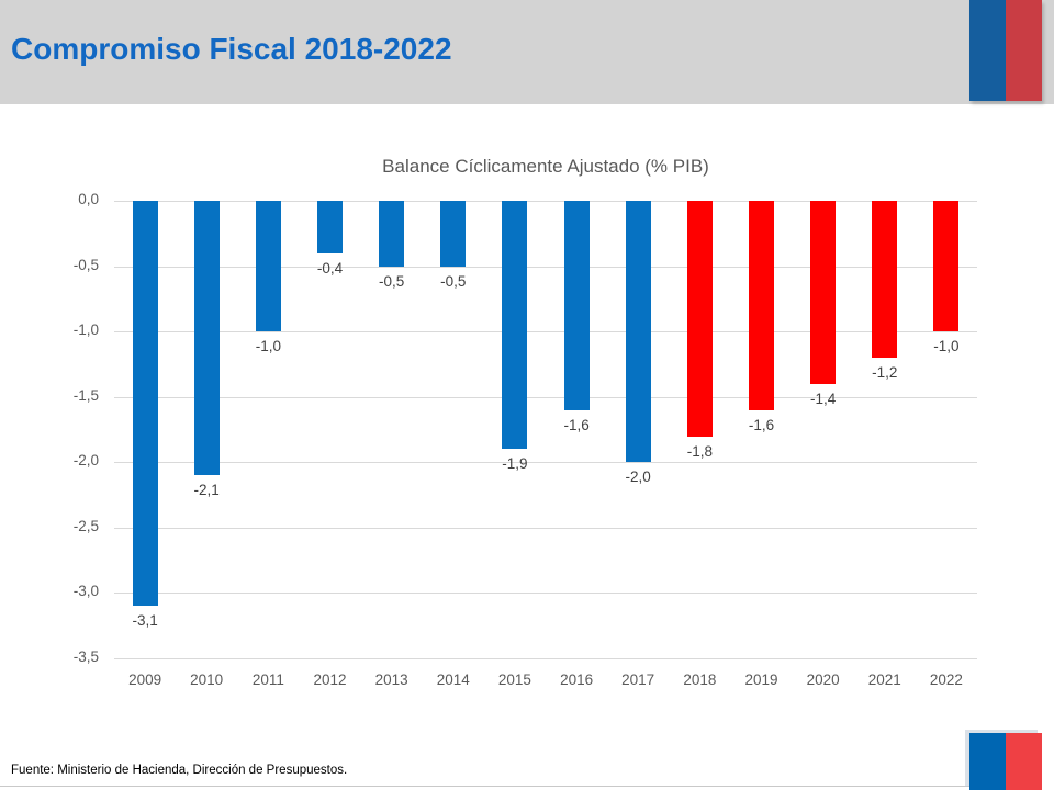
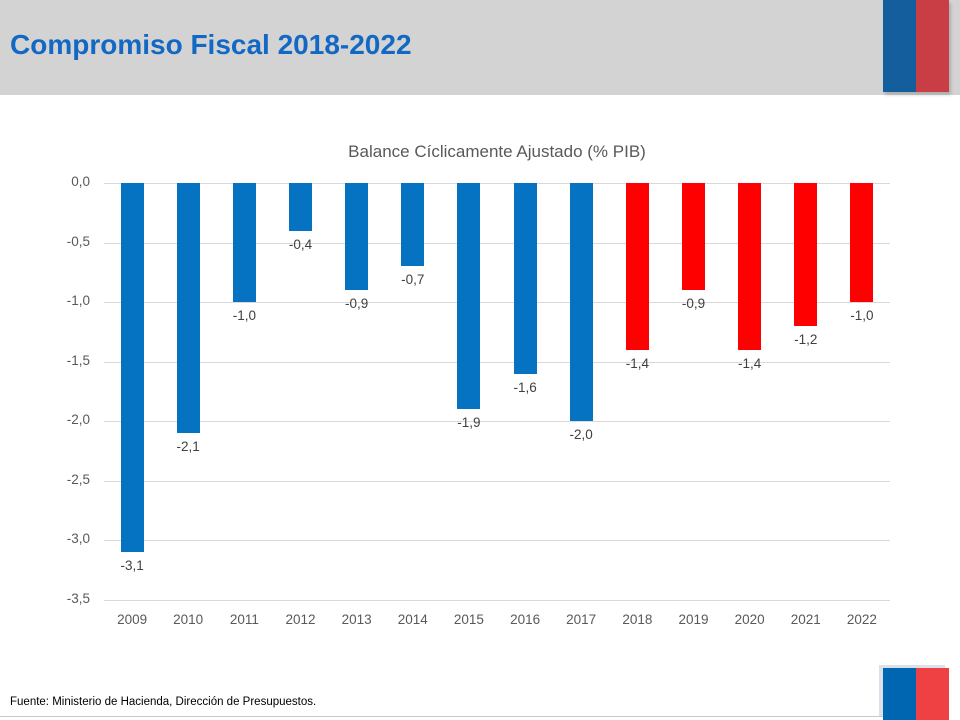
2013: -0,5 -> -0,9
2014: -0,5 -> -0,7
2018: -1,8 -> -1,4
2019: -1,6 -> -0,9
